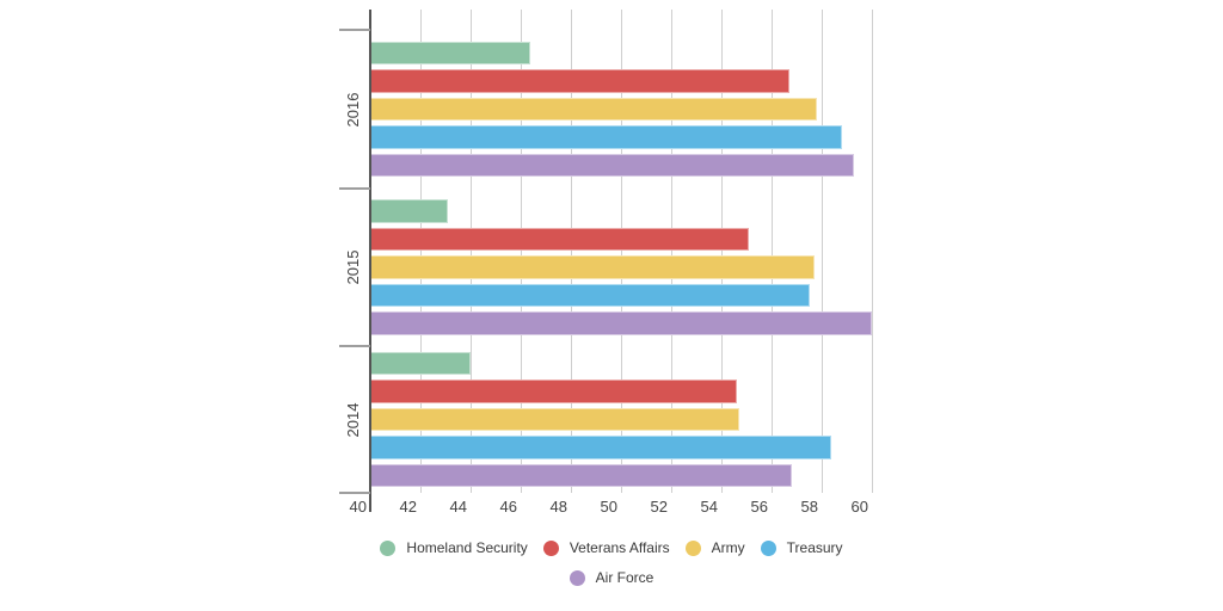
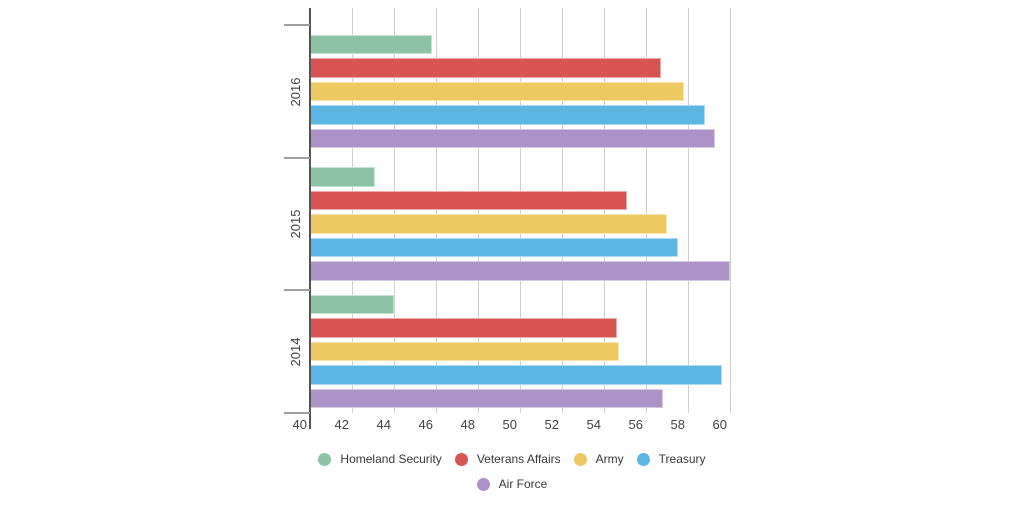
Homeland Security/2016: 46.4 -> 45.8
Army/2015: 57.7 -> 57.0
Treasury/2014: 58.4 -> 59.6
